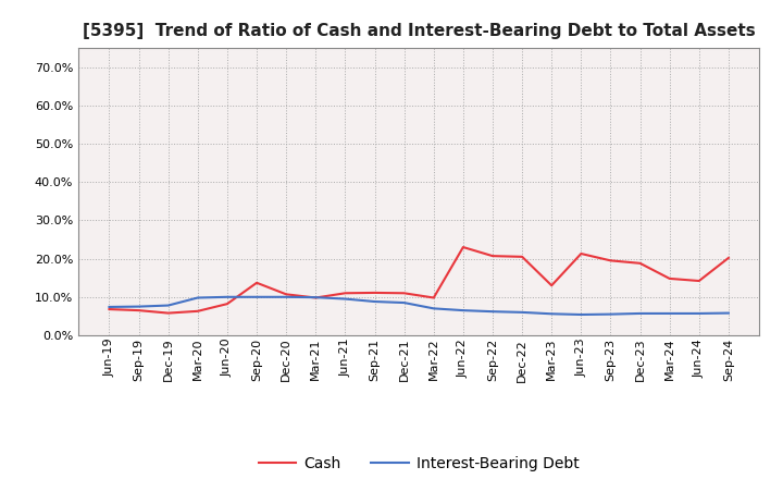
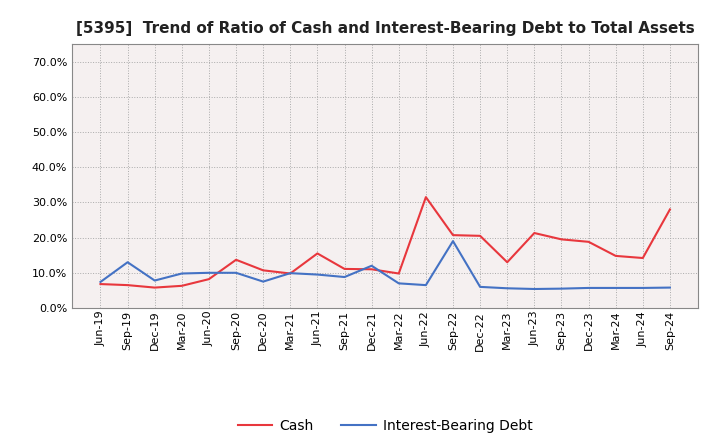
Interest-Bearing Debt/Sep-19: 7.5% -> 13.0%
Interest-Bearing Debt/Dec-20: 10.0% -> 7.5%
Cash/Jun-21: 11.0% -> 15.5%
Interest-Bearing Debt/Dec-21: 8.5% -> 12.0%
Cash/Jun-22: 23.0% -> 31.5%
Interest-Bearing Debt/Sep-22: 6.2% -> 19.0%
Cash/Sep-24: 20.2% -> 28.0%
